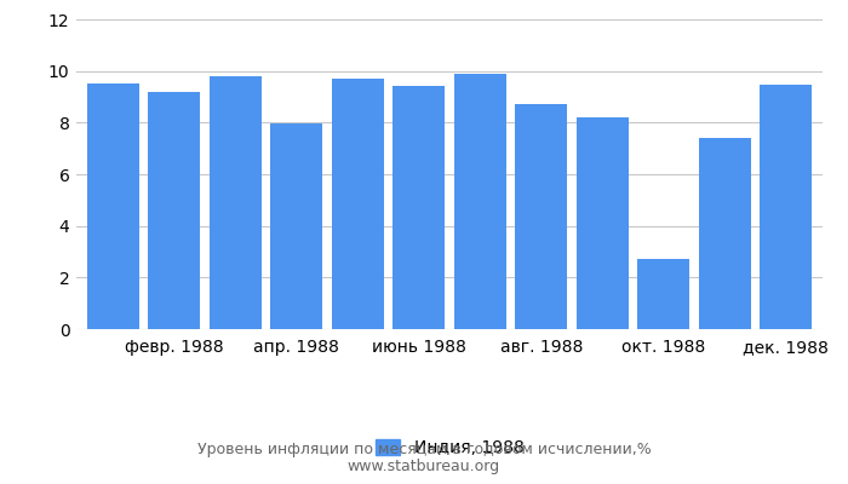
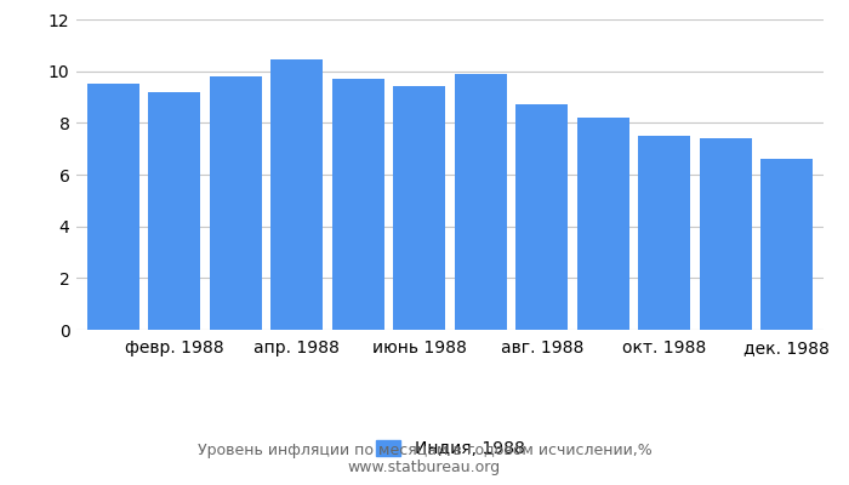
апр. 1988: 7.95 -> 10.45
окт. 1988: 2.70 -> 7.50
дек. 1988: 9.45 -> 6.60
